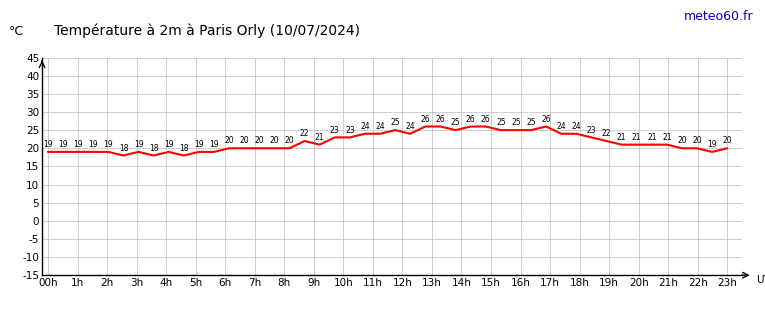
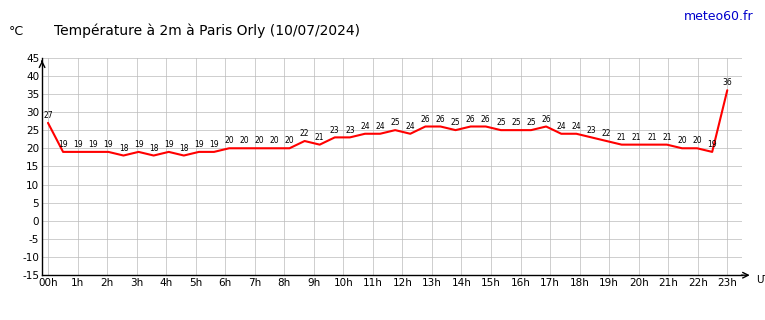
00h: 19 -> 27
23h: 20 -> 36
